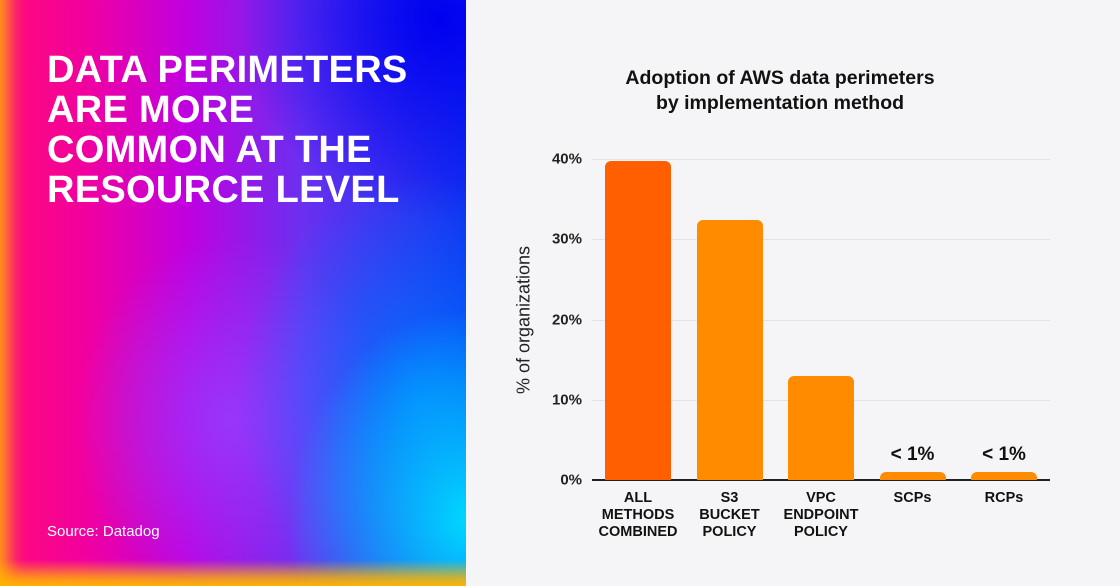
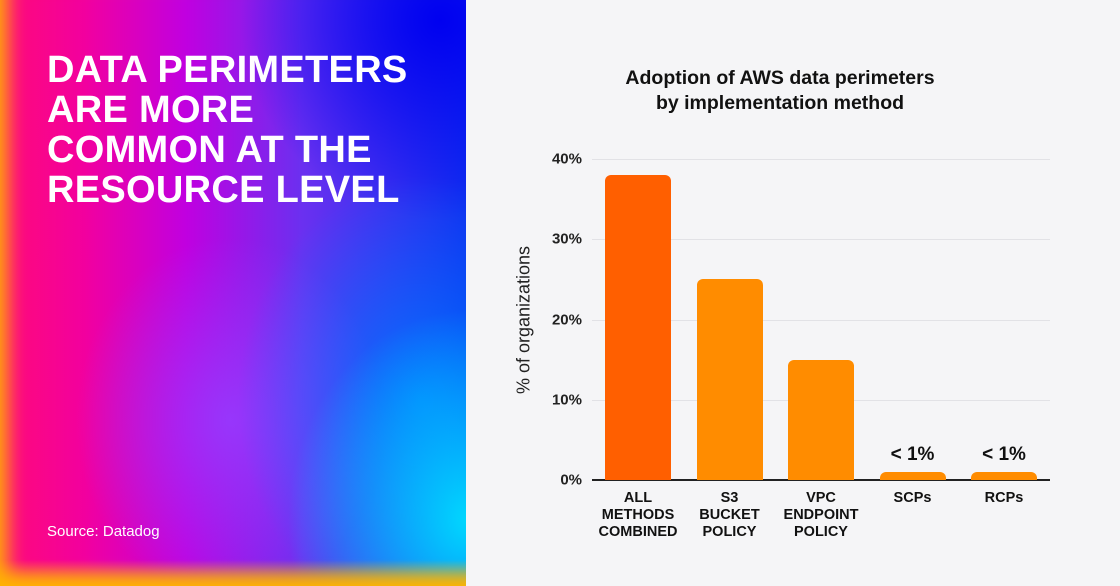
ALL METHODS COMBINED: 40% -> 38%
S3 BUCKET POLICY: 32% -> 25%
VPC ENDPOINT POLICY: 13% -> 15%
